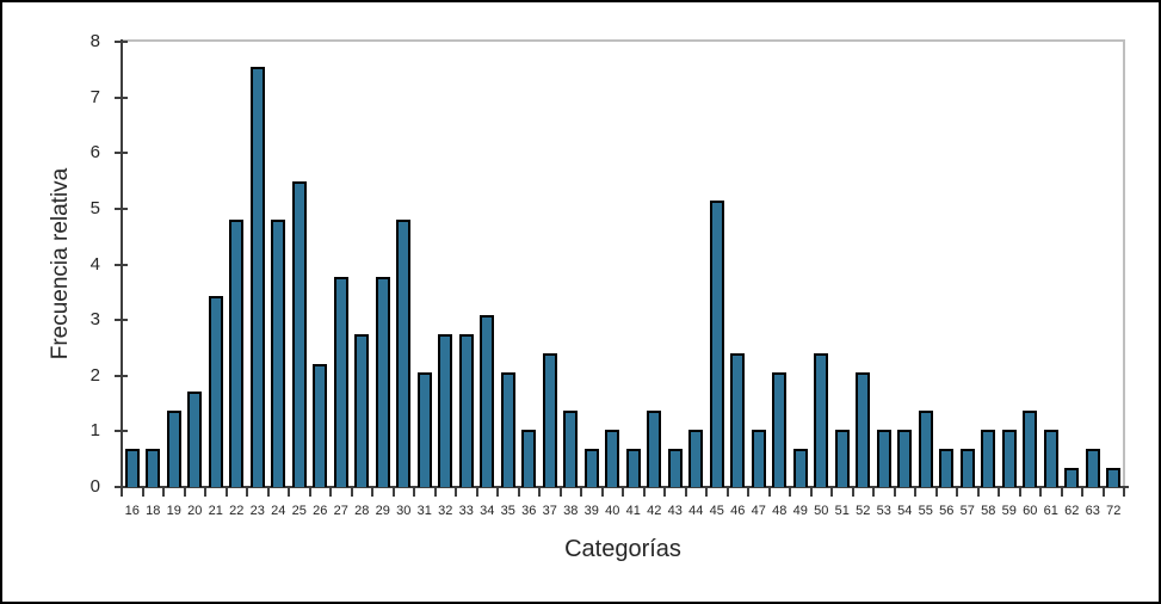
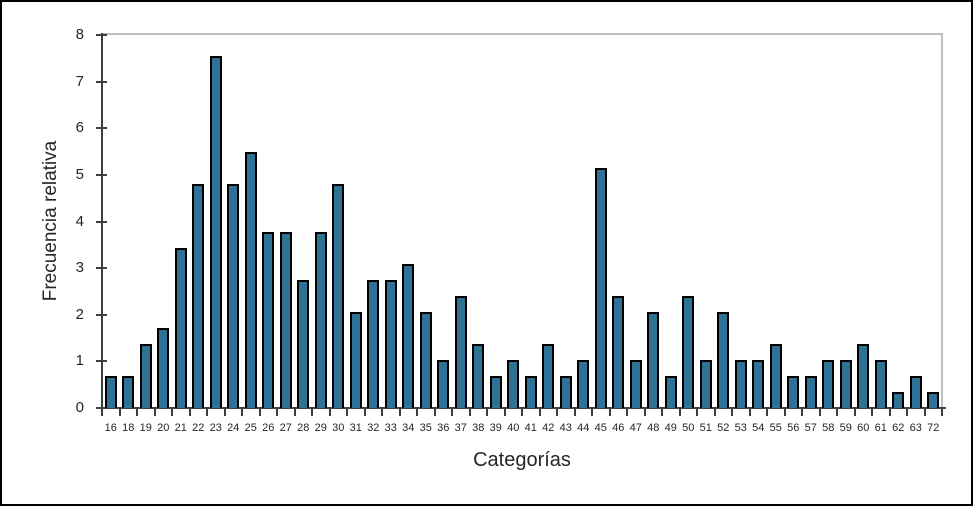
26: 2.2 -> 3.8
